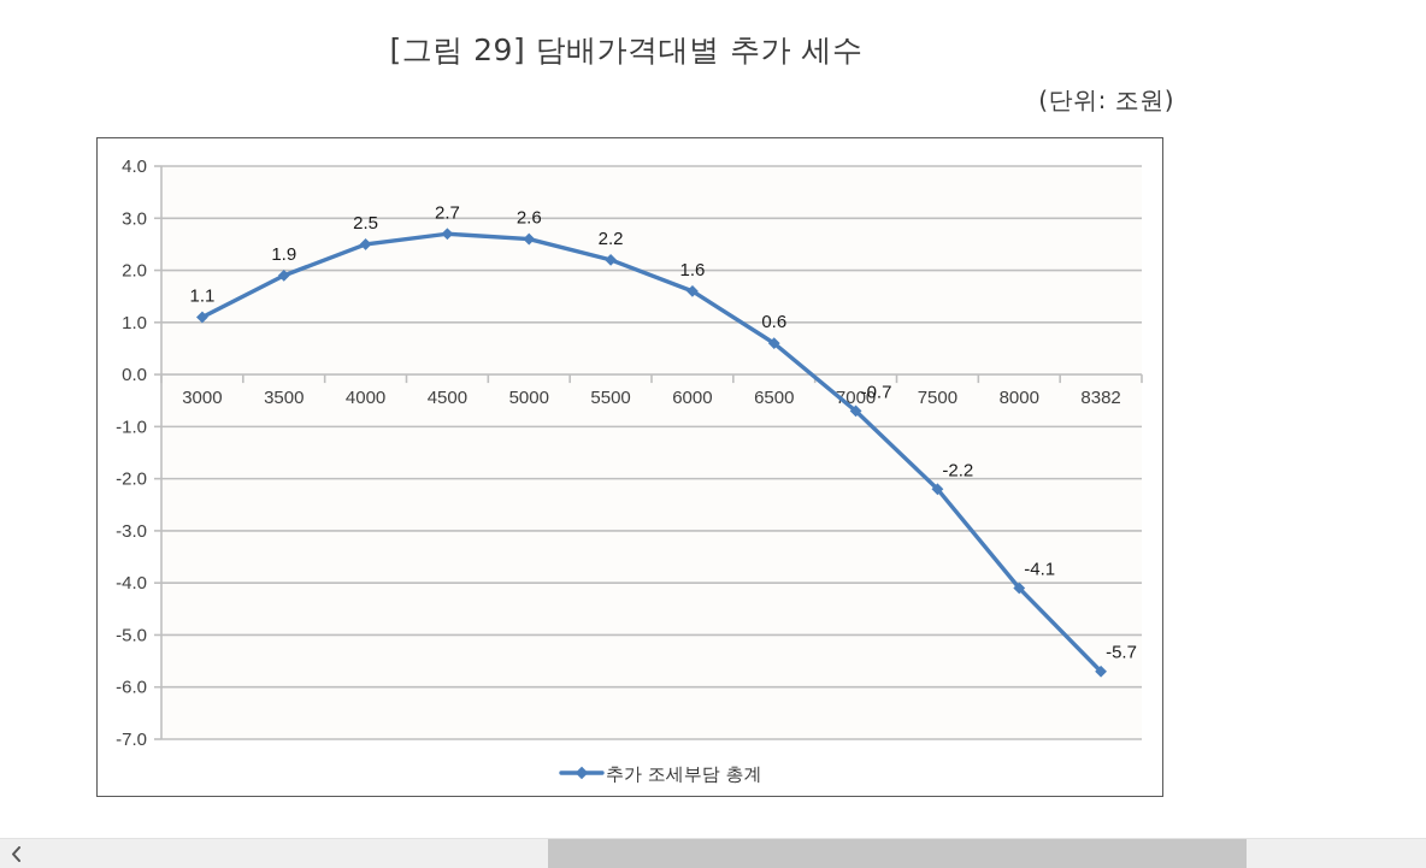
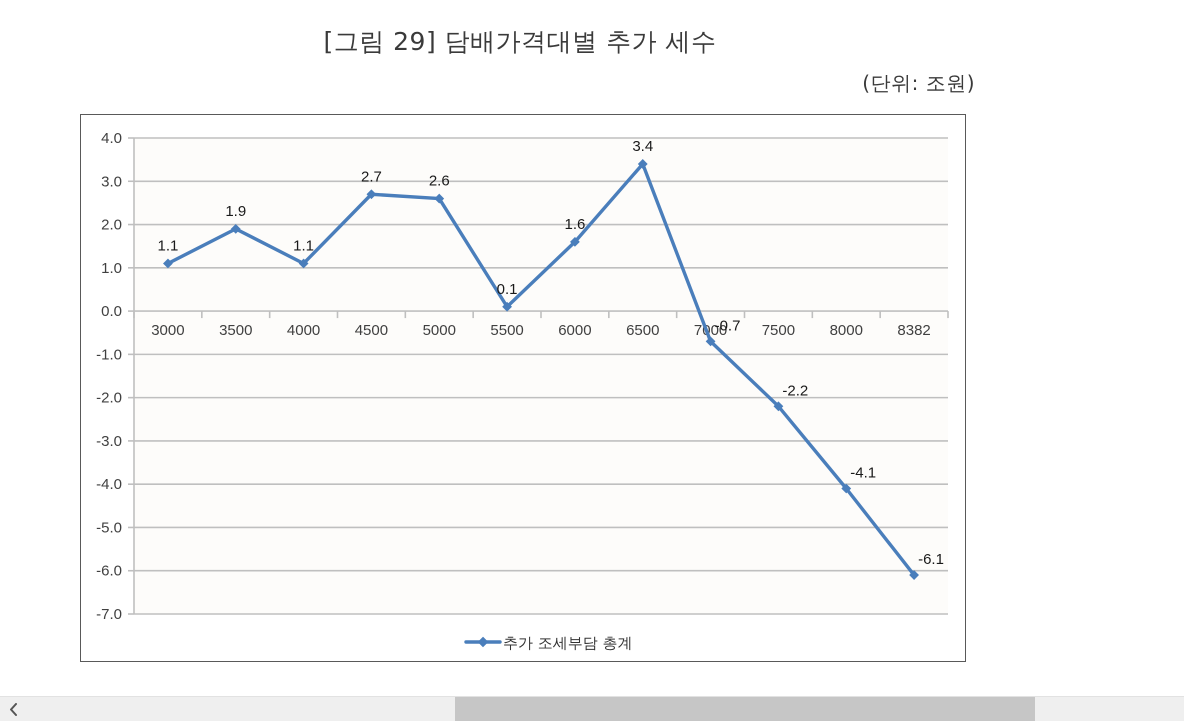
4000: 2.5 -> 1.1
5500: 2.2 -> 0.1
6500: 0.6 -> 3.4
8382: -5.7 -> -6.1
